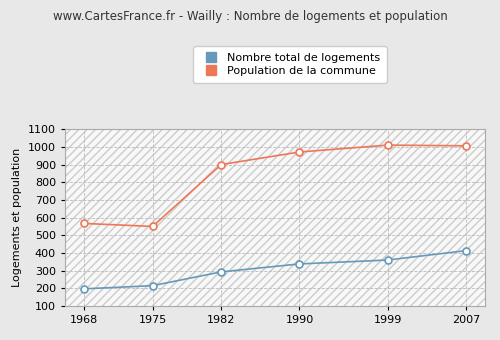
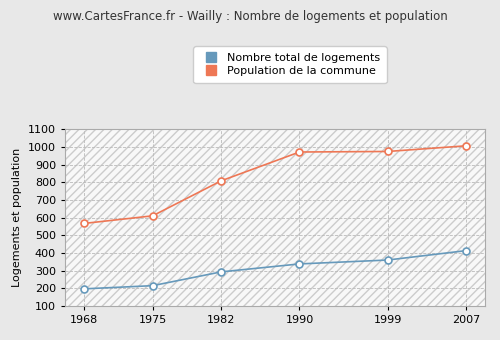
Population de la commune/1975: 550 -> 610
Population de la commune/1982: 900 -> 810
Population de la commune/1999: 1010 -> 970
